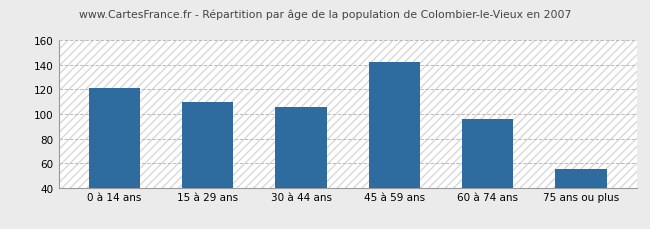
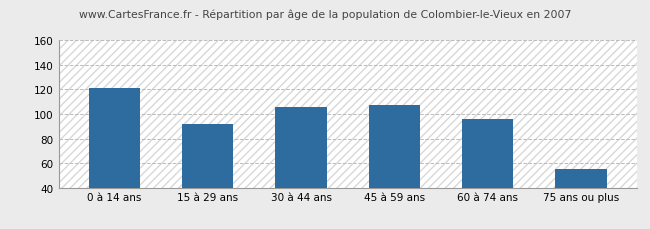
15 à 29 ans: 110 -> 92
45 à 59 ans: 142 -> 107
